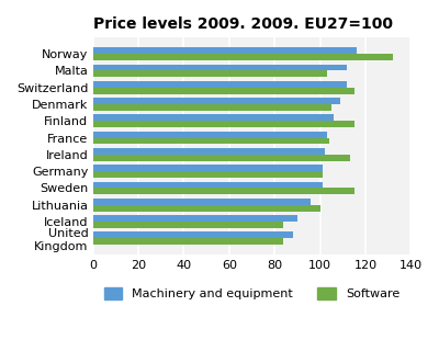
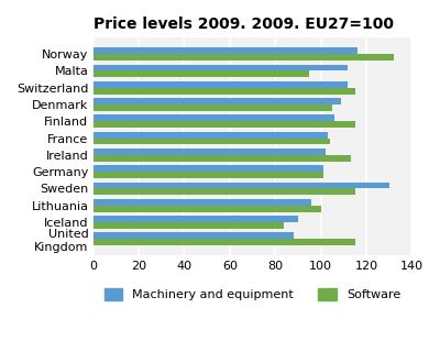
Software/Malta: 103 -> 95
Machinery and equipment/Sweden: 101 -> 130
Software/United Kingdom: 84 -> 115
